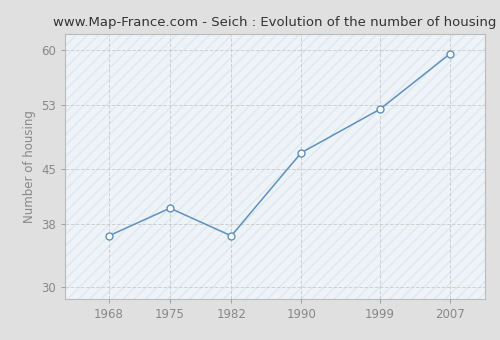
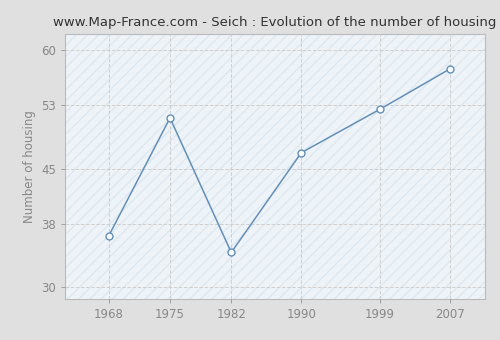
1975: 40.0 -> 51.4
1982: 36.5 -> 34.4
2007: 59.5 -> 57.6
